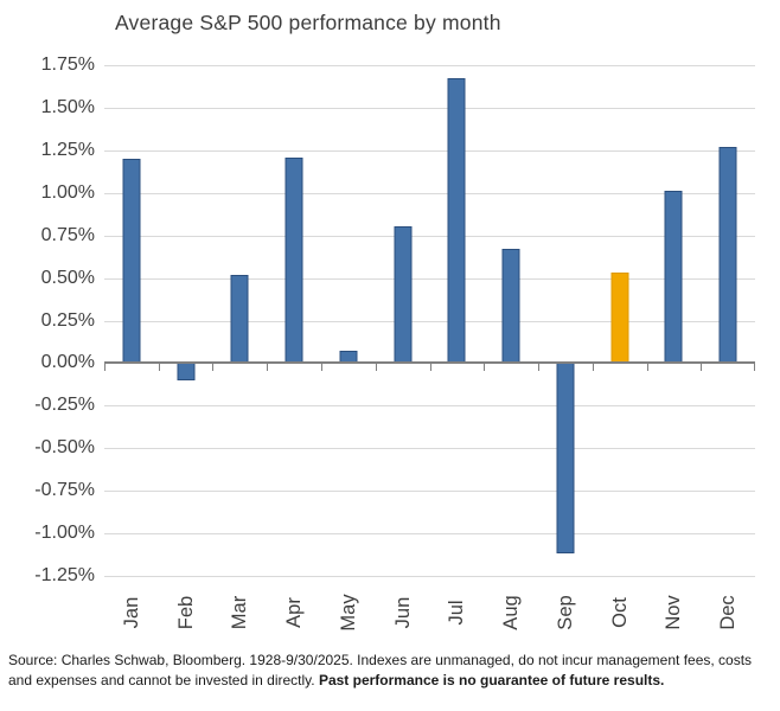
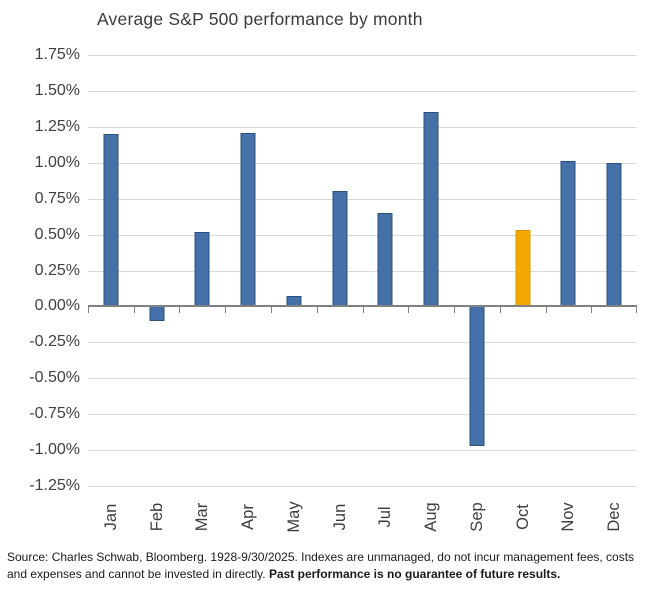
Jul: 1.67% -> 0.65%
Aug: 0.67% -> 1.35%
Sep: -1.12% -> -0.97%
Dec: 1.27% -> 1.00%
